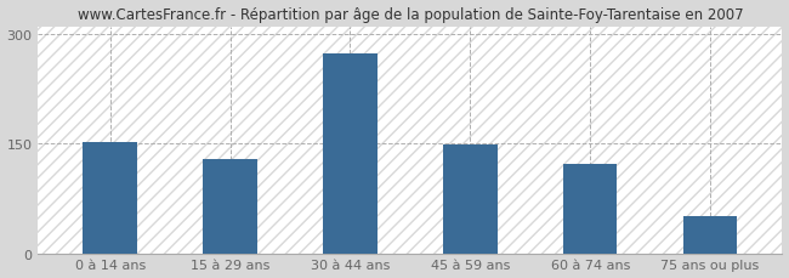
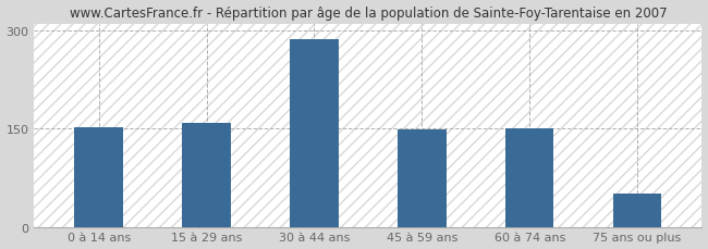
15 à 29 ans: 128 -> 158
30 à 44 ans: 272 -> 286
60 à 74 ans: 122 -> 150
